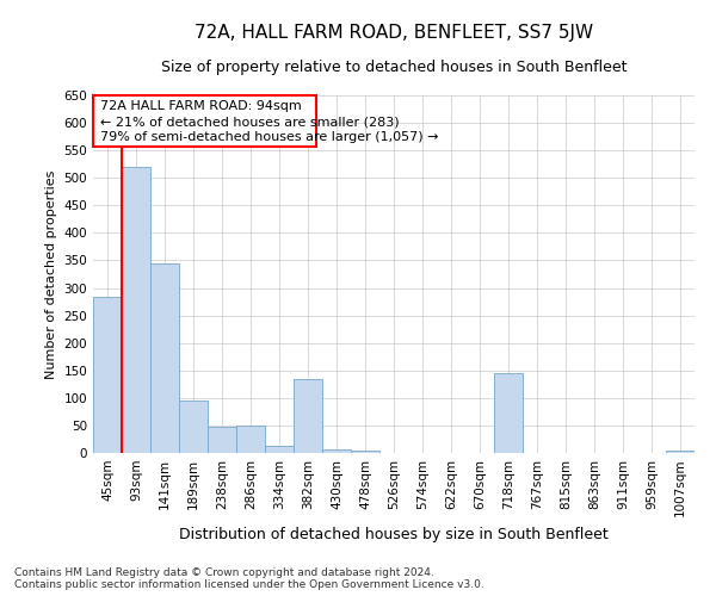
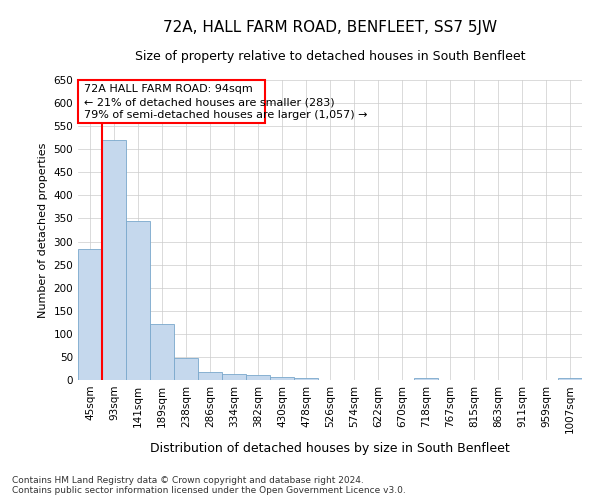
189sqm: 95 -> 122
286sqm: 50 -> 18
382sqm: 135 -> 10
718sqm: 145 -> 5
